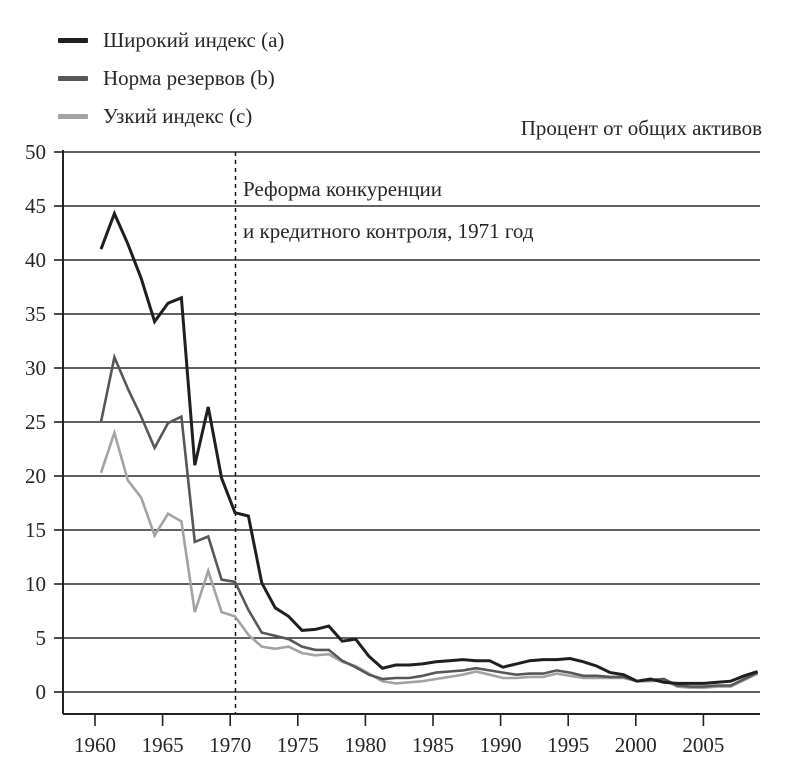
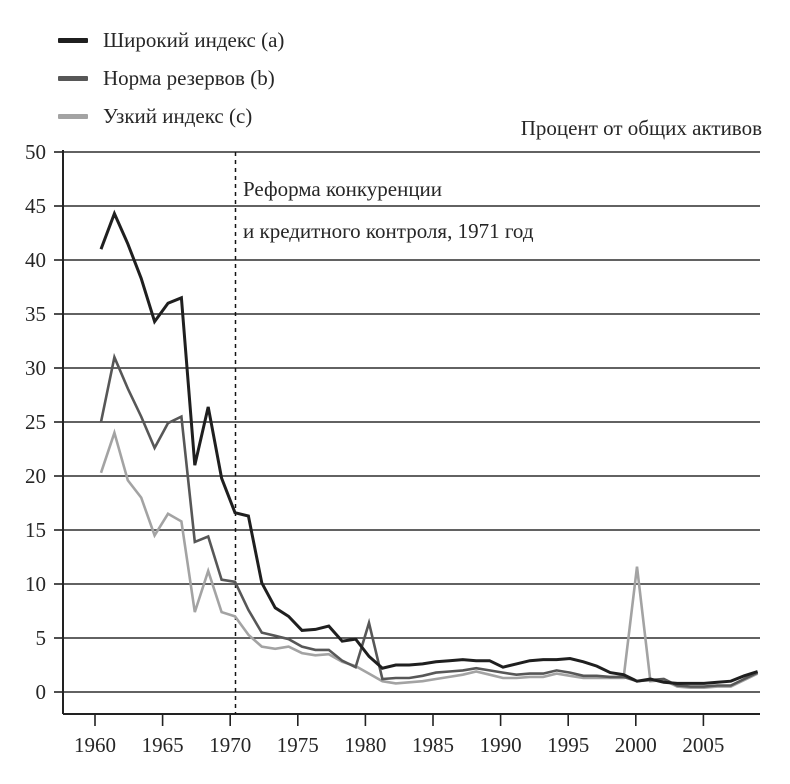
Норма резервов (b)/1980: 1.6 -> 6.4
Узкий индекс (c)/2000: 1.0 -> 11.6
